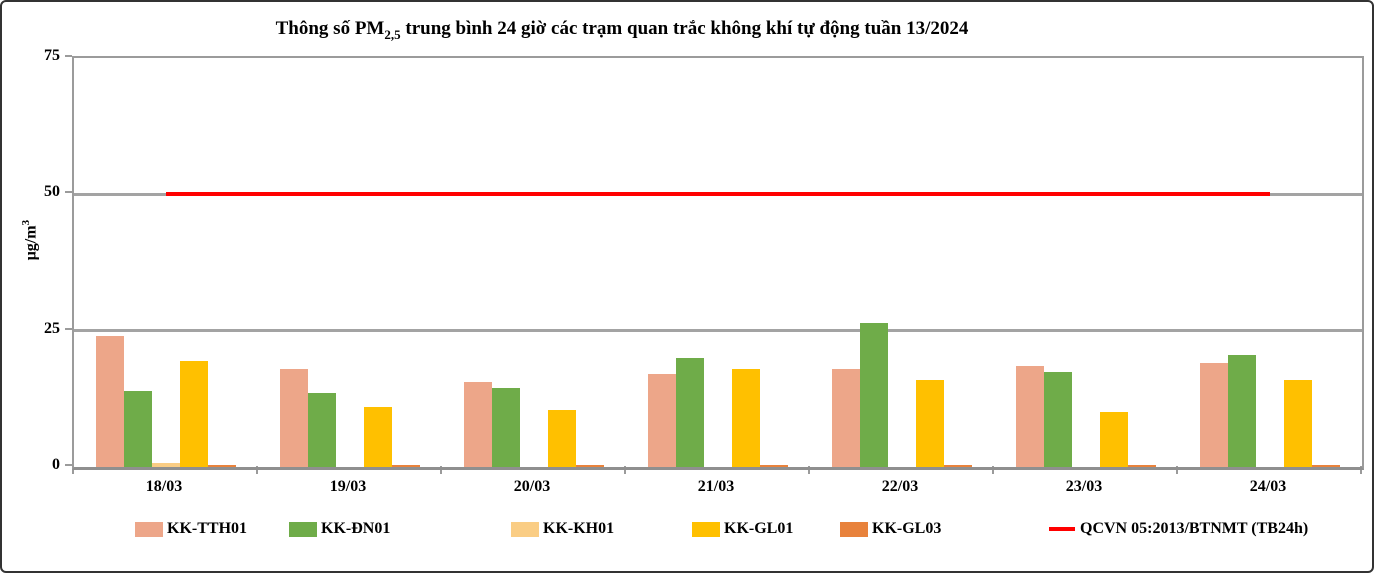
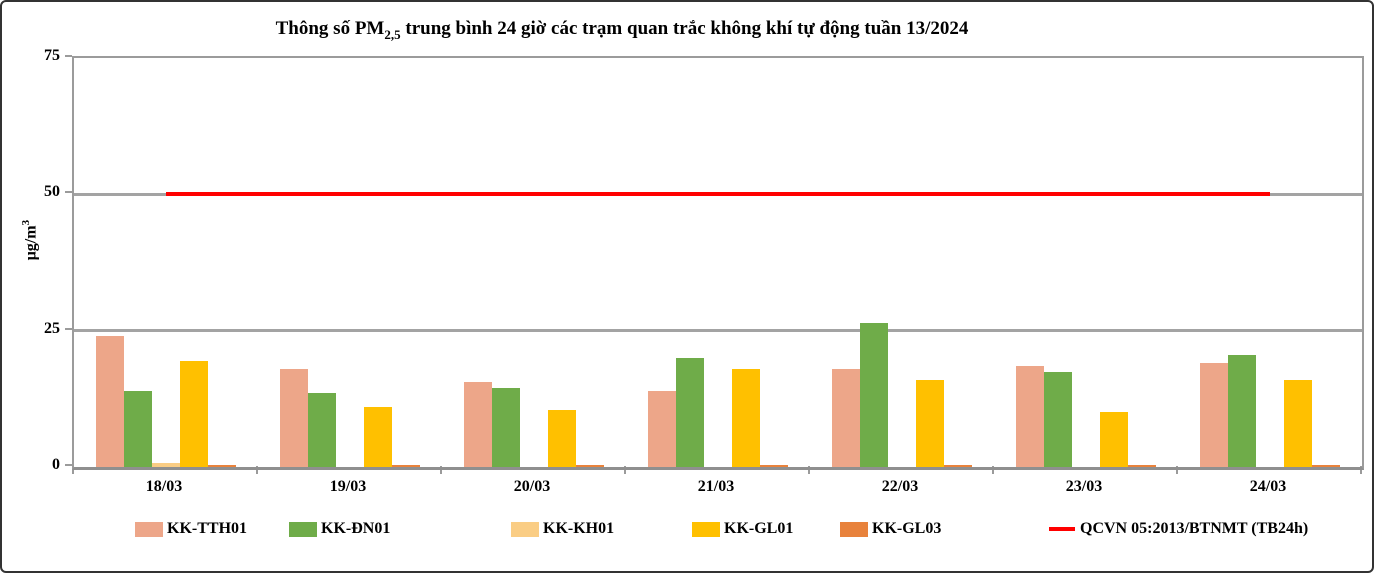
KK-TTH01/21/03: 17 -> 14
